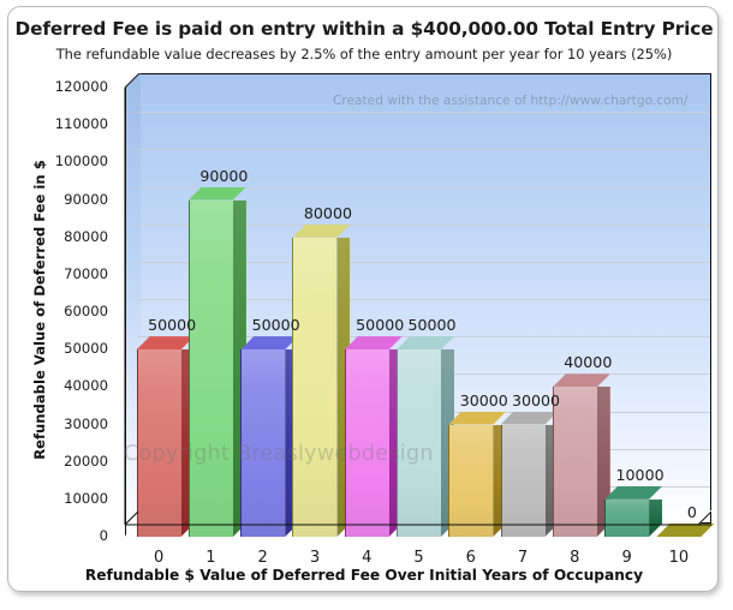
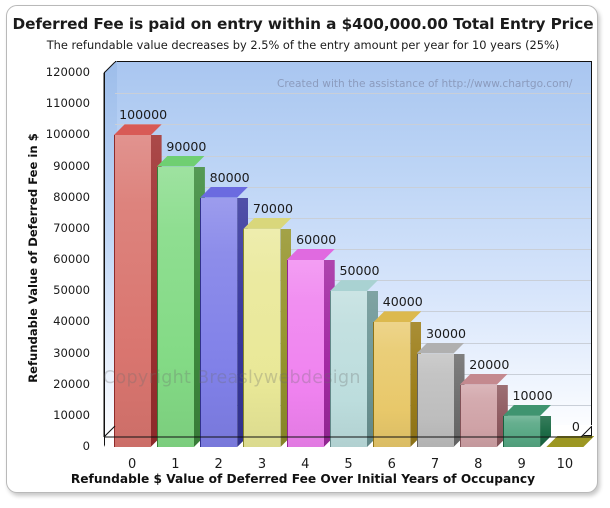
0: 50000 -> 100000
2: 50000 -> 80000
3: 80000 -> 70000
4: 50000 -> 60000
6: 30000 -> 40000
8: 40000 -> 20000
